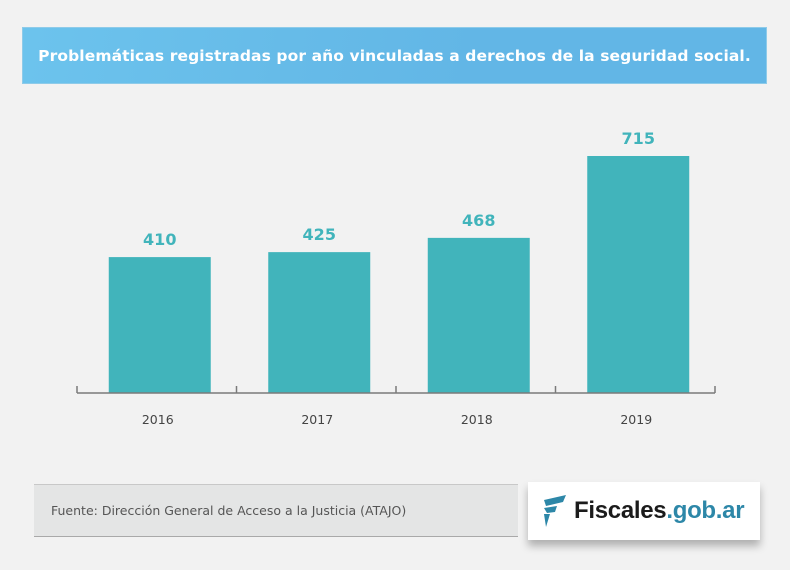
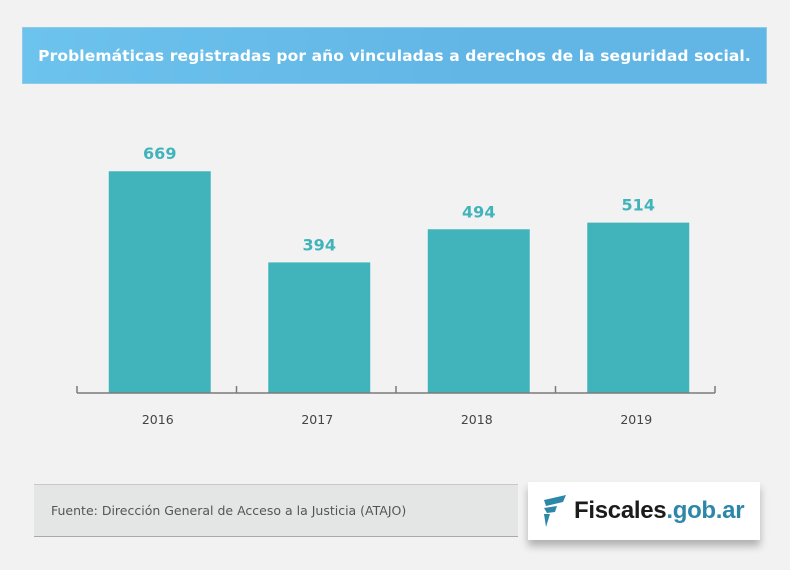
2016: 410 -> 669
2017: 425 -> 394
2018: 468 -> 494
2019: 715 -> 514
